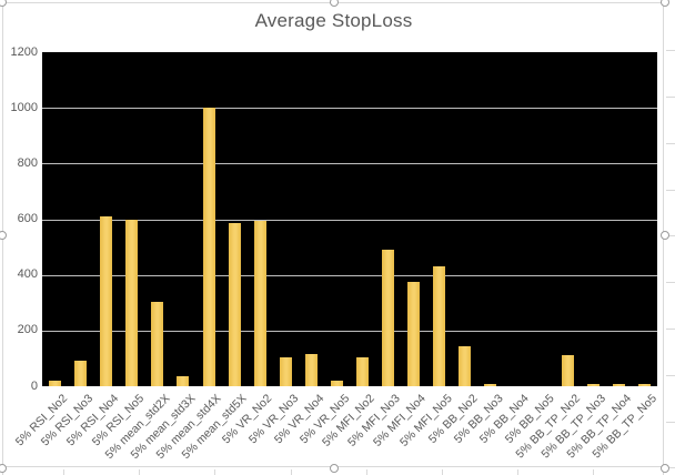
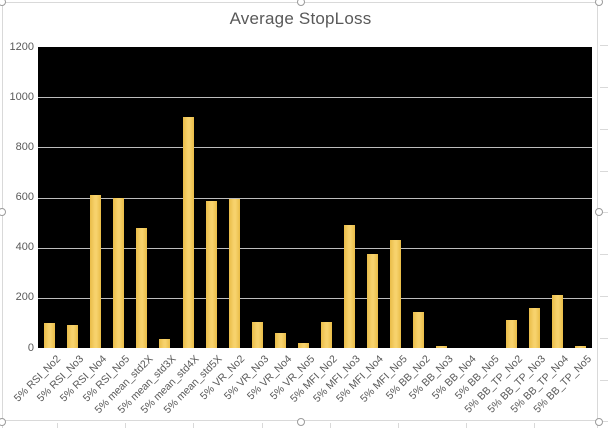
5% RSI_No2: 20 -> 100
5% mean_std2X: 300 -> 480
5% mean_std4X: 1000 -> 920
5% VR_No4: 120 -> 60
5% BB_TP_No3: 10 -> 160
5% BB_TP_No4: 10 -> 210
